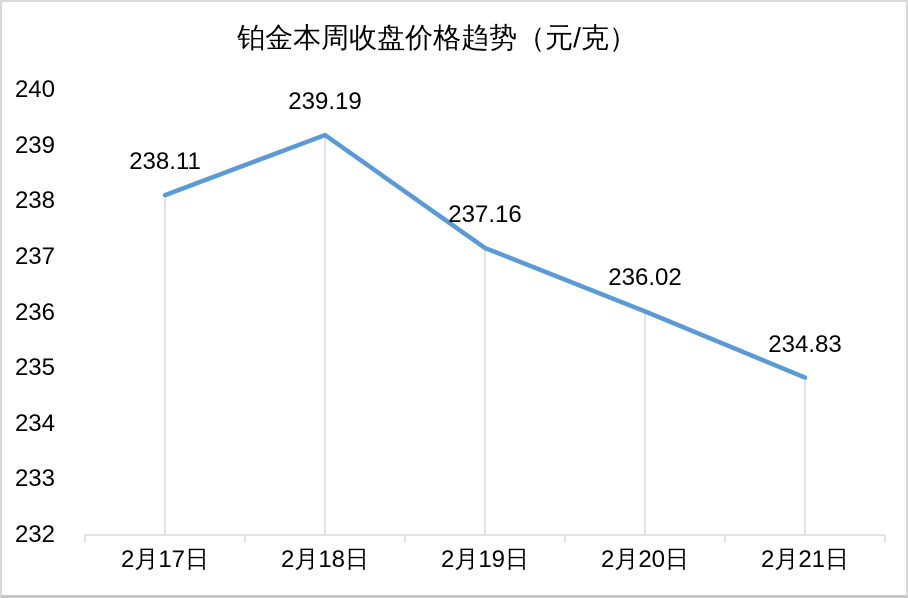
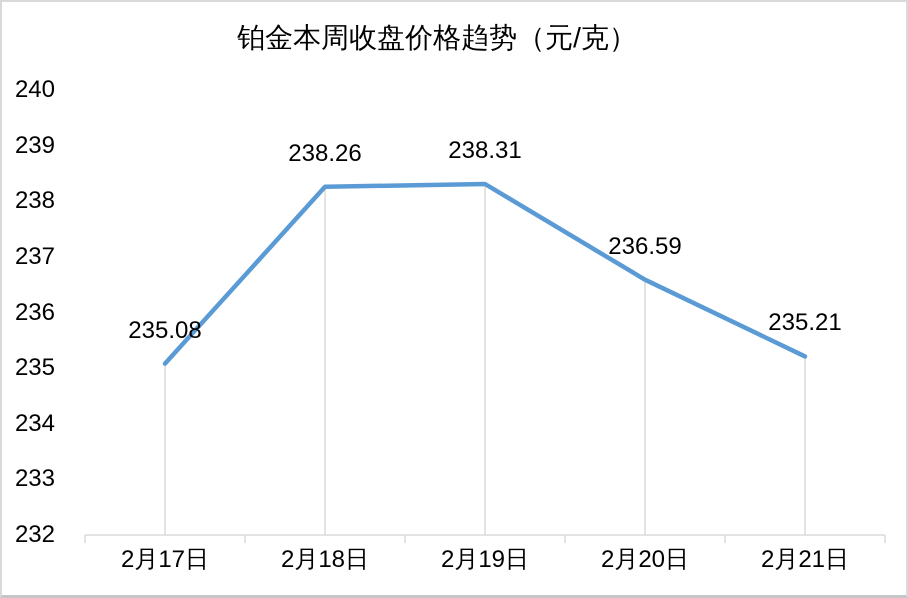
2月17日: 238.11 -> 235.08
2月18日: 239.19 -> 238.26
2月19日: 237.16 -> 238.31
2月20日: 236.02 -> 236.59
2月21日: 234.83 -> 235.21
